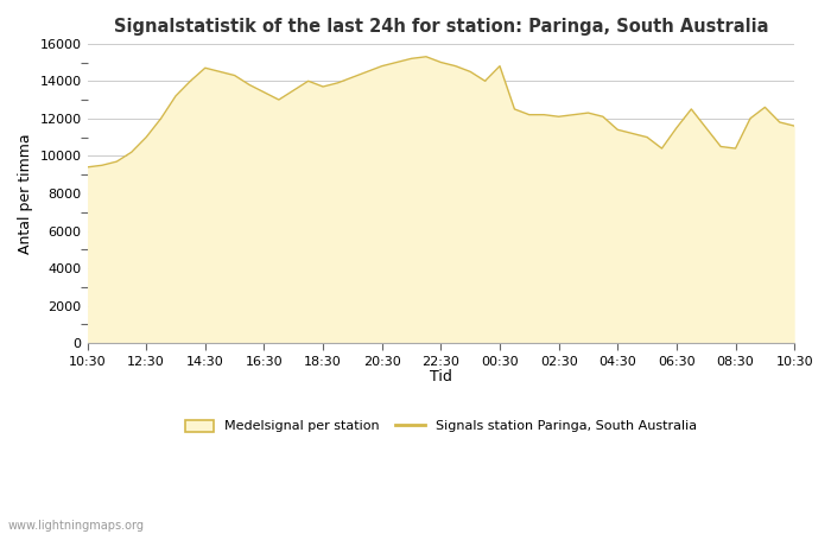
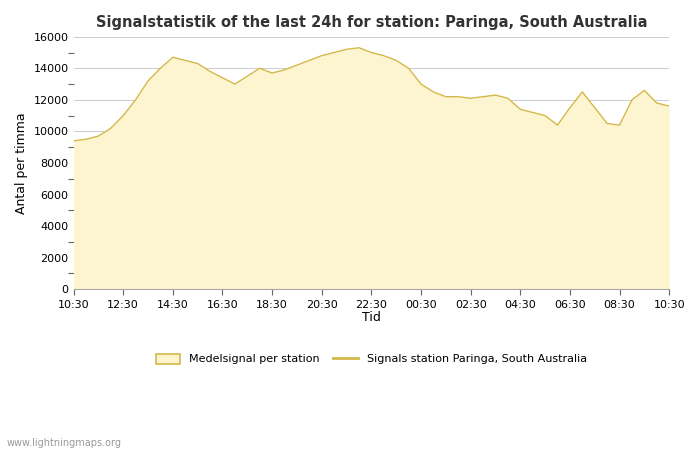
00:30: 14800 -> 13000
